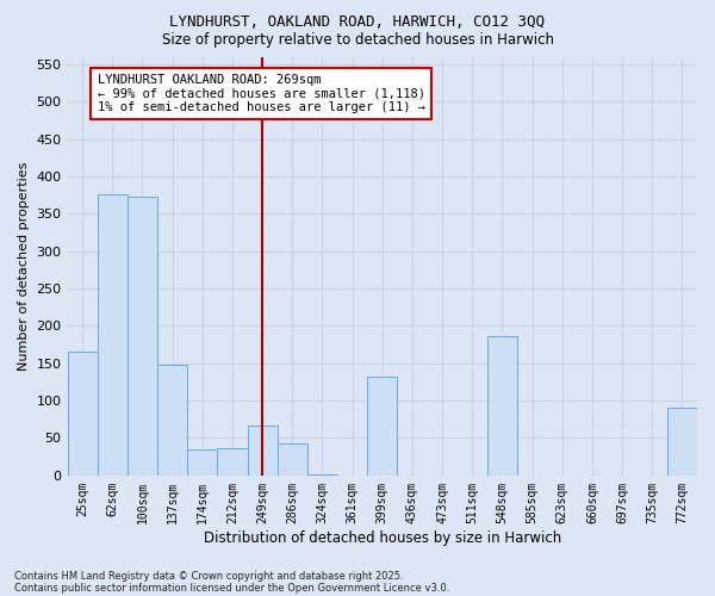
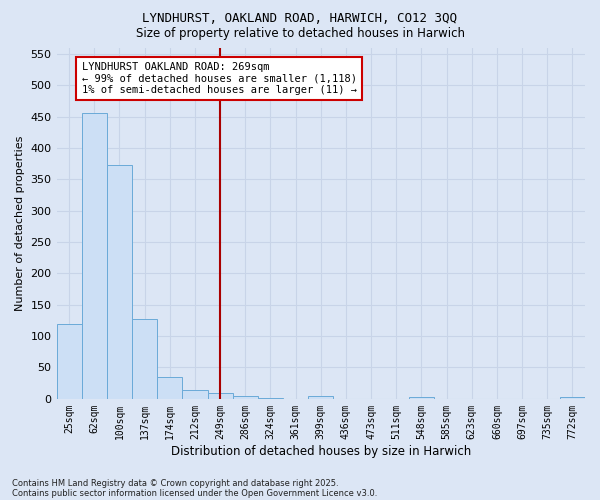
25sqm: 166 -> 120
62sqm: 376 -> 455
137sqm: 148 -> 128
212sqm: 36 -> 14
249sqm: 66 -> 9
286sqm: 42 -> 5
399sqm: 132 -> 4
548sqm: 186 -> 3
772sqm: 90 -> 3
